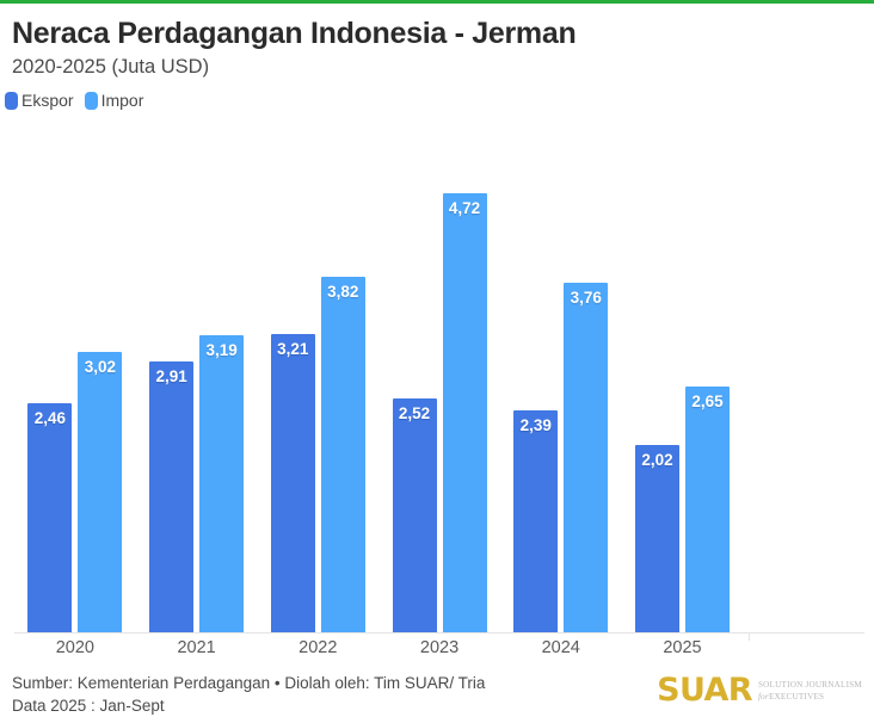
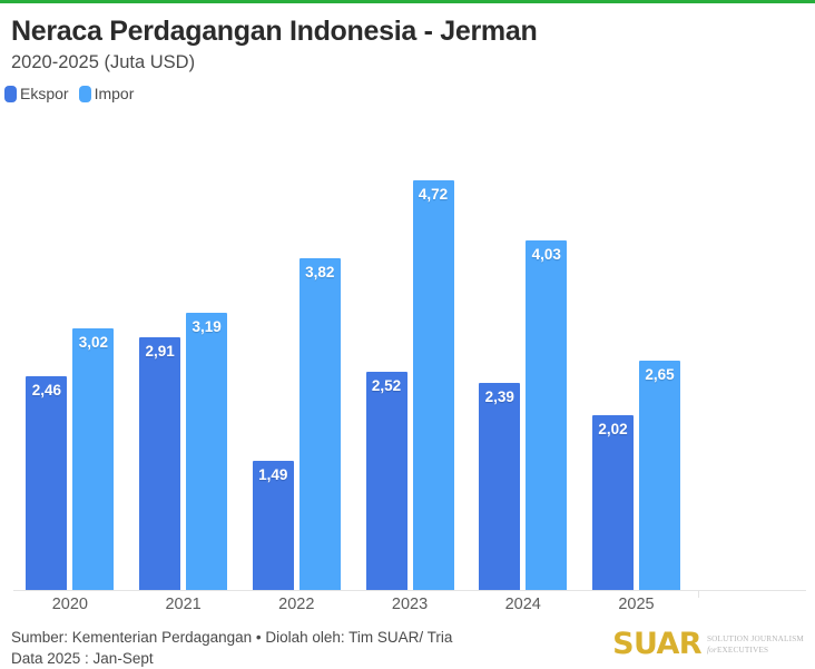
Ekspor/2022: 3,21 -> 1,49
Impor/2024: 3,76 -> 4,03
